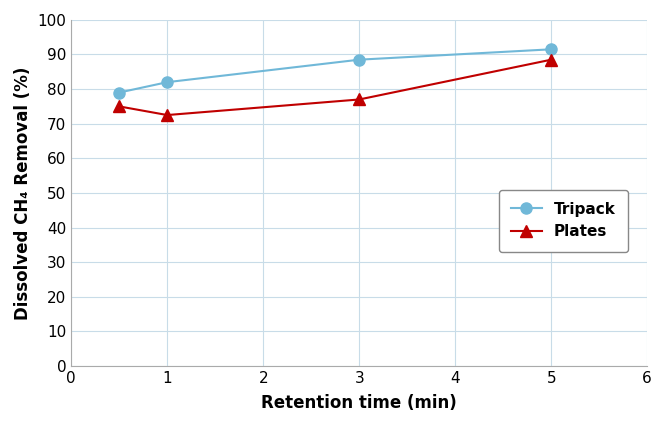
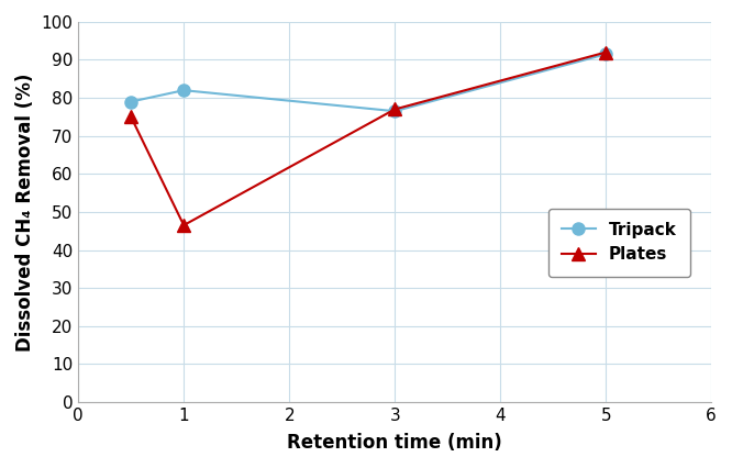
Plates/1: 72.5 -> 46.5
Tripack/3: 88.5 -> 76.5
Plates/5: 88.5 -> 92.0
